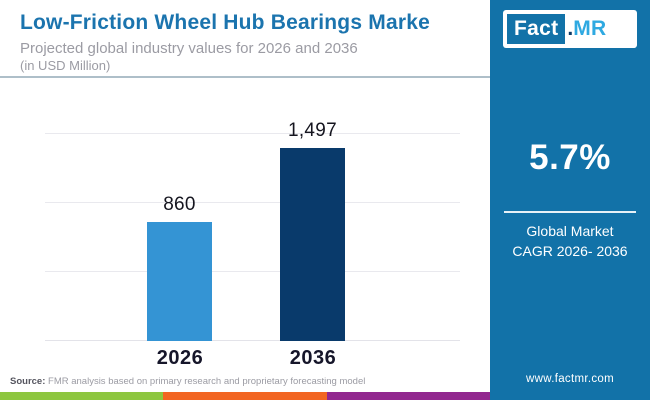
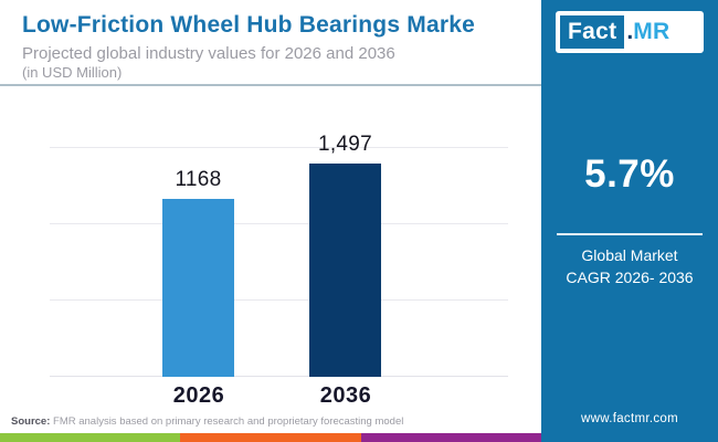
2026: 860 -> 1168
